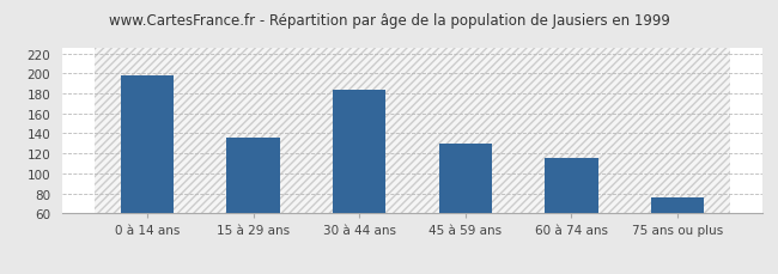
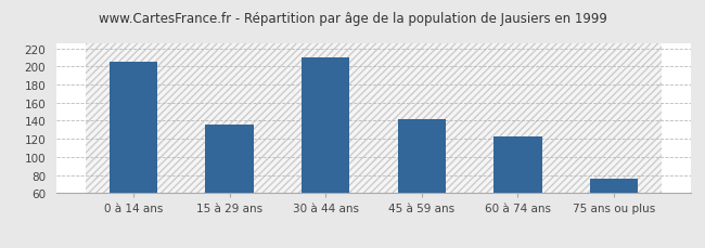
0 à 14 ans: 198 -> 205
30 à 44 ans: 184 -> 210
45 à 59 ans: 130 -> 142
60 à 74 ans: 116 -> 123
